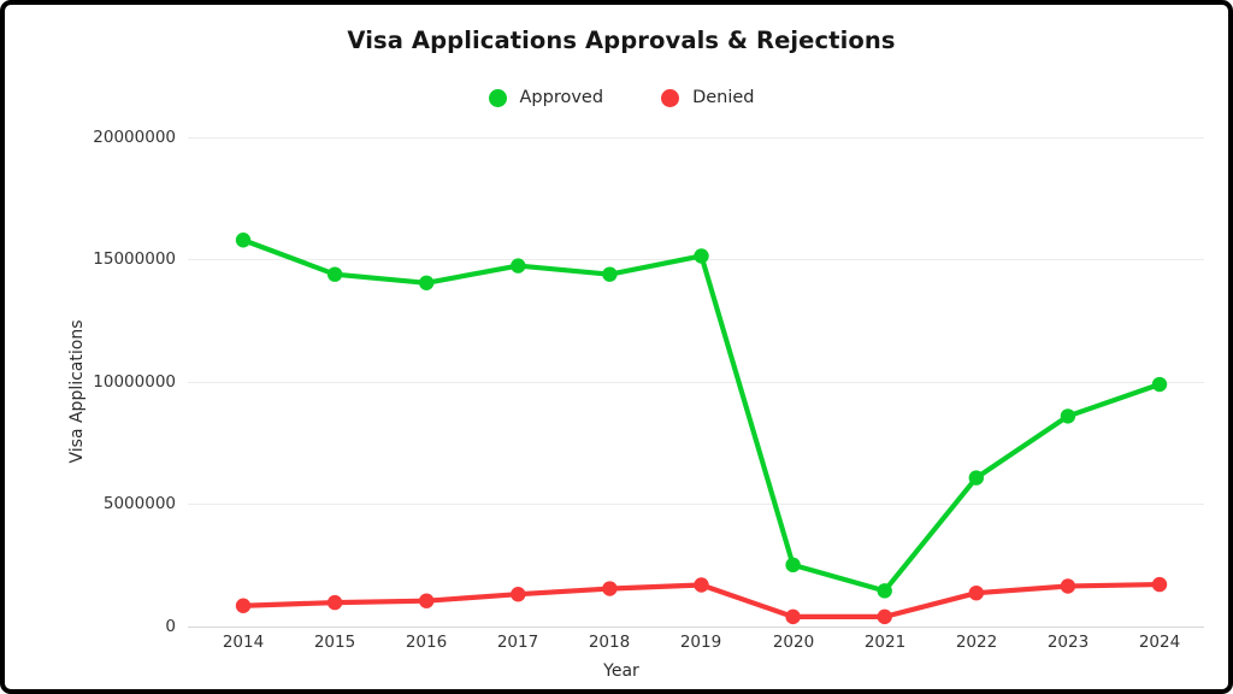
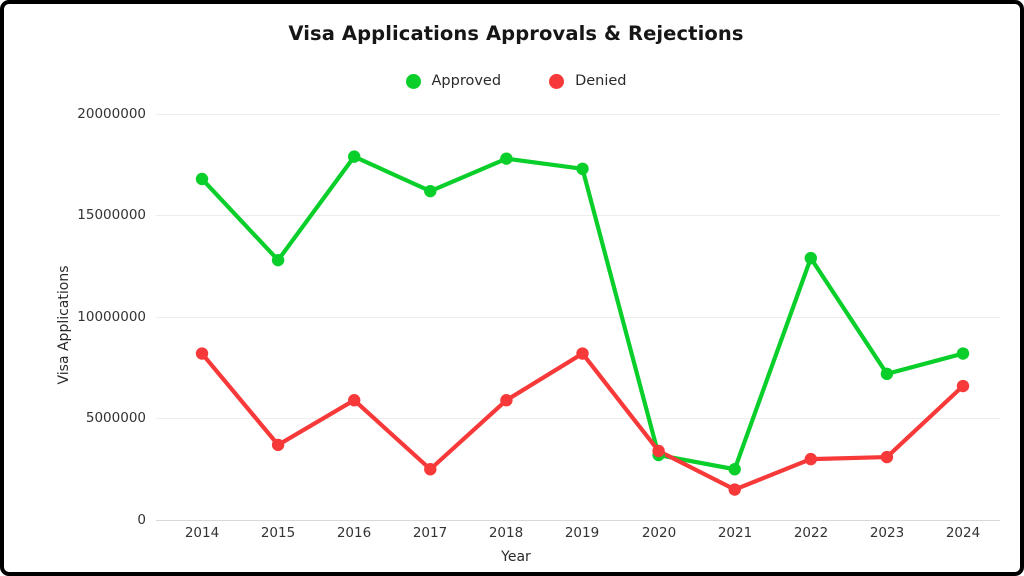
Approved/2014: 15800000 -> 16800000
Denied/2014: 800000 -> 8200000
Approved/2015: 14400000 -> 12800000
Denied/2015: 1000000 -> 3700000
Approved/2016: 14000000 -> 17900000
Denied/2016: 1000000 -> 5900000
Approved/2017: 14800000 -> 16200000
Denied/2017: 1300000 -> 2500000
Approved/2018: 14400000 -> 17800000
Denied/2018: 1600000 -> 5900000
Approved/2019: 15200000 -> 17300000
Denied/2019: 1700000 -> 8200000
Approved/2020: 2500000 -> 3200000
Denied/2020: 400000 -> 3400000
Approved/2021: 1500000 -> 2500000
Denied/2021: 400000 -> 1500000
Approved/2022: 6100000 -> 12900000
Denied/2022: 1400000 -> 3000000
Approved/2023: 8600000 -> 7200000
Denied/2023: 1600000 -> 3100000
Approved/2024: 9900000 -> 8200000
Denied/2024: 1700000 -> 6600000
